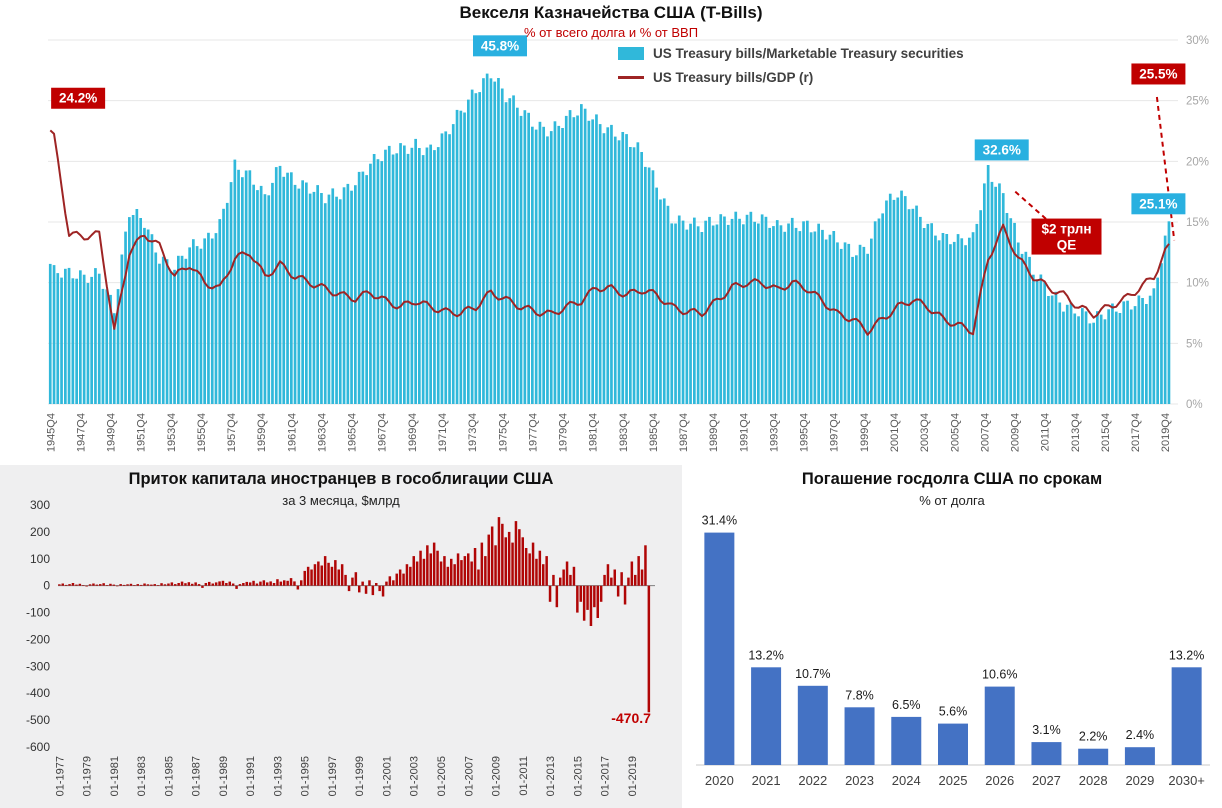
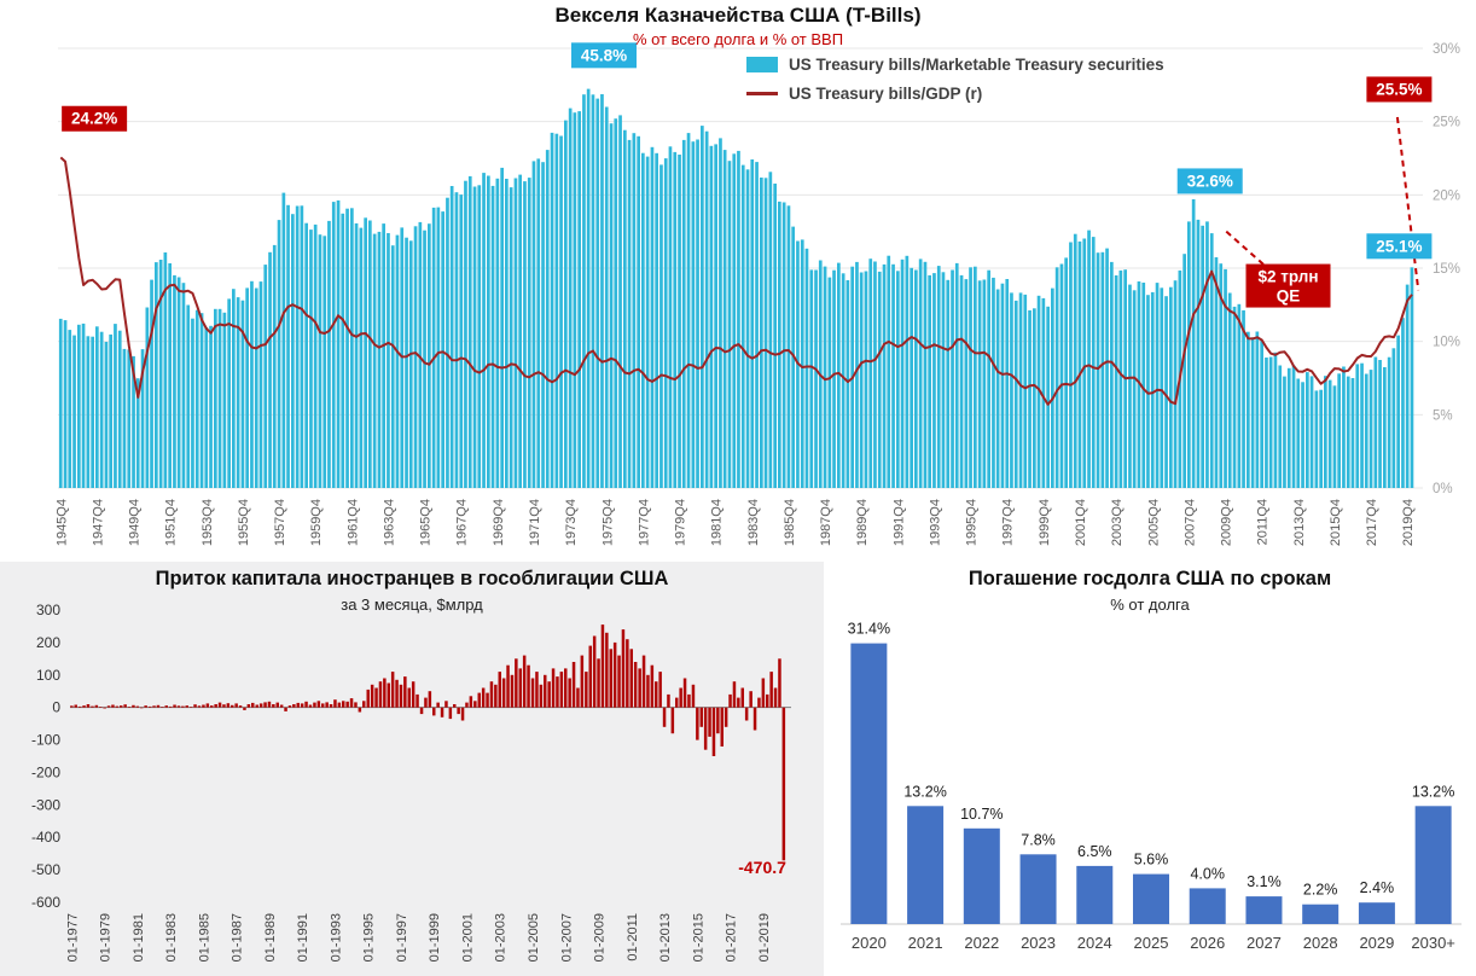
Погашение госдолга США по срокам/2026: 10.6% -> 4.0%
